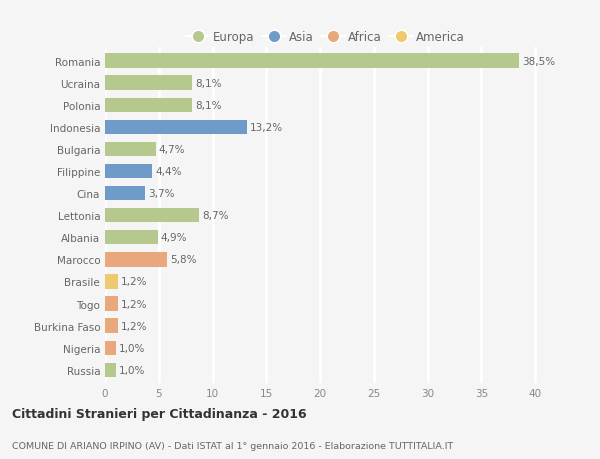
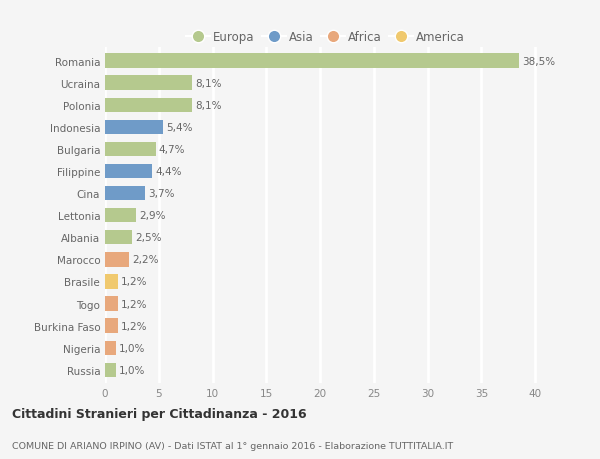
Indonesia: 13,2% -> 5,4%
Lettonia: 8,7% -> 2,9%
Albania: 4,9% -> 2,5%
Marocco: 5,8% -> 2,2%
